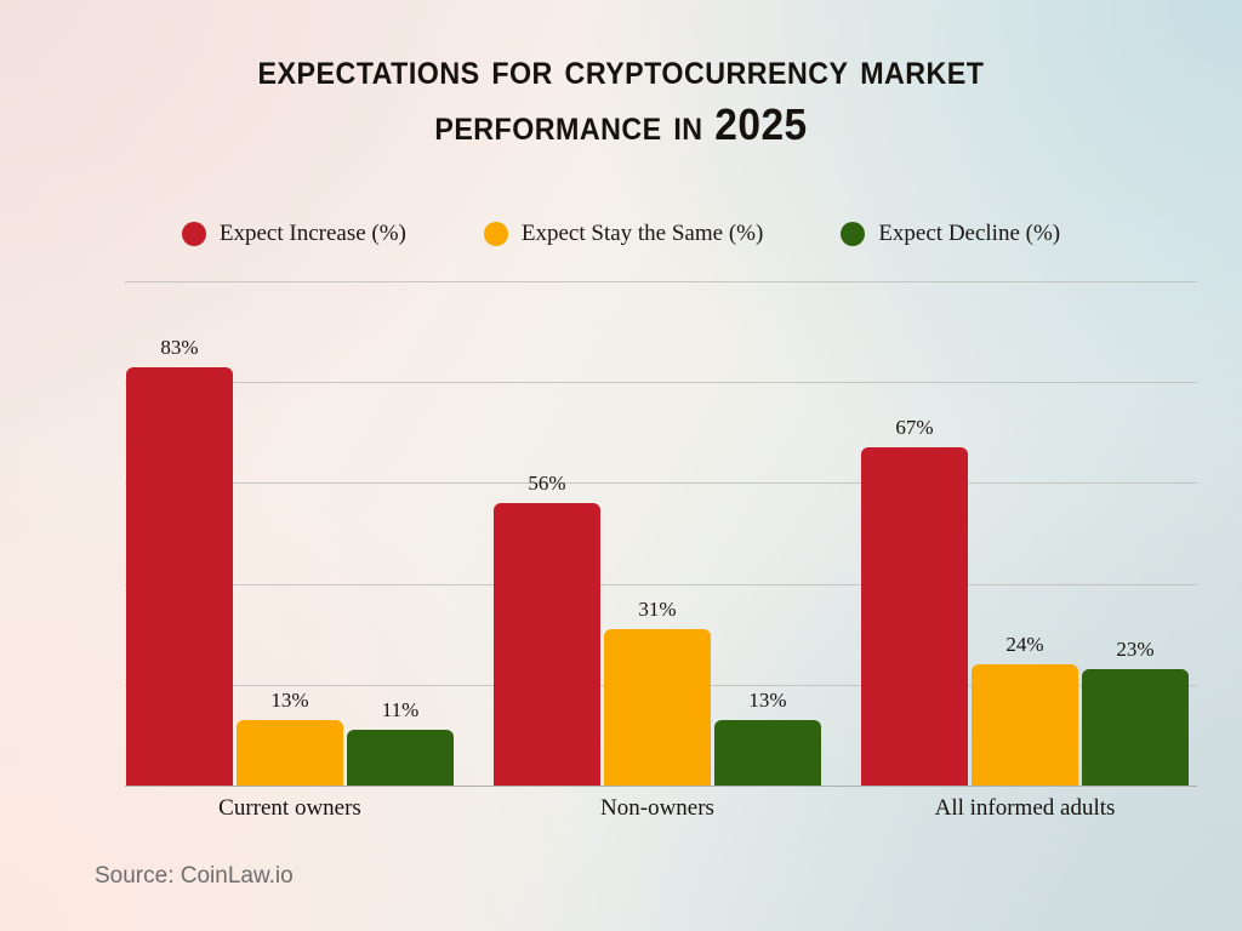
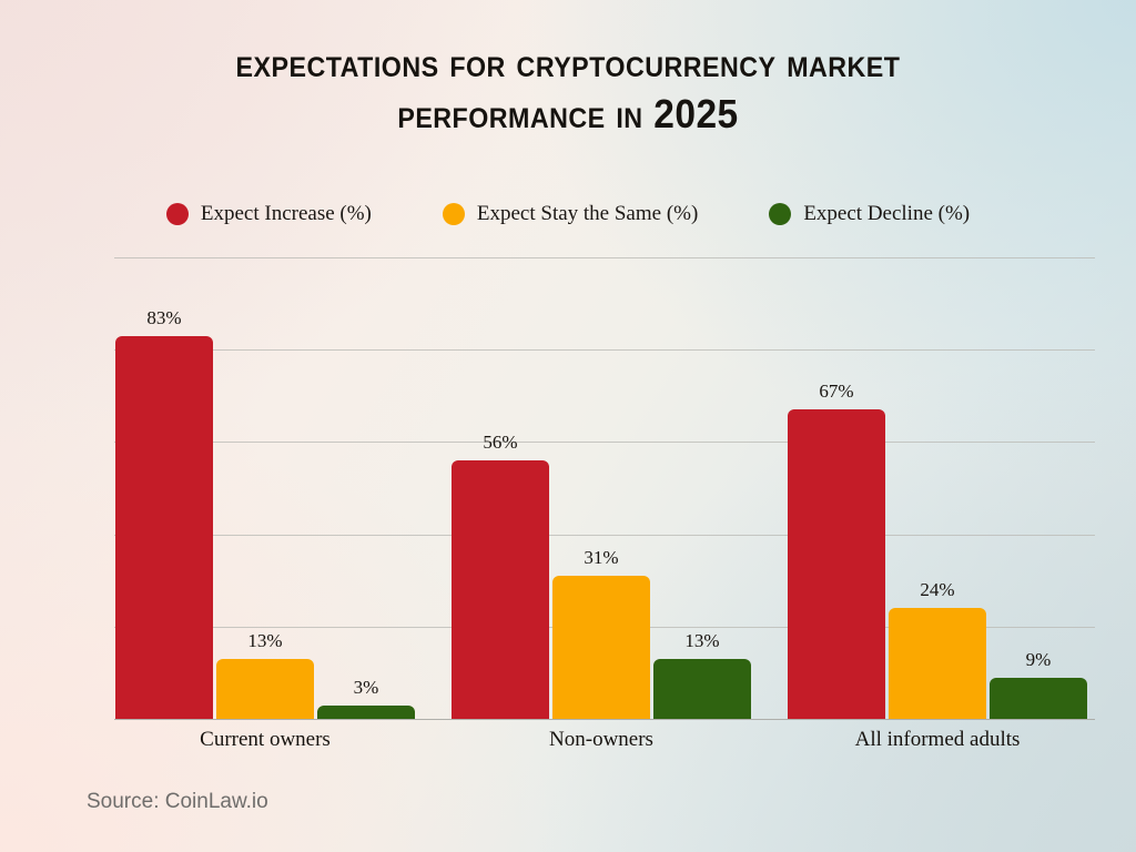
Expect Decline (%)/Current owners: 11% -> 3%
Expect Decline (%)/All informed adults: 23% -> 9%
